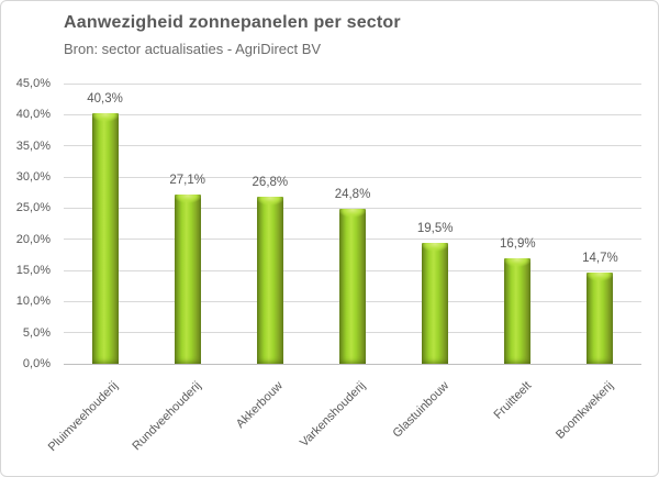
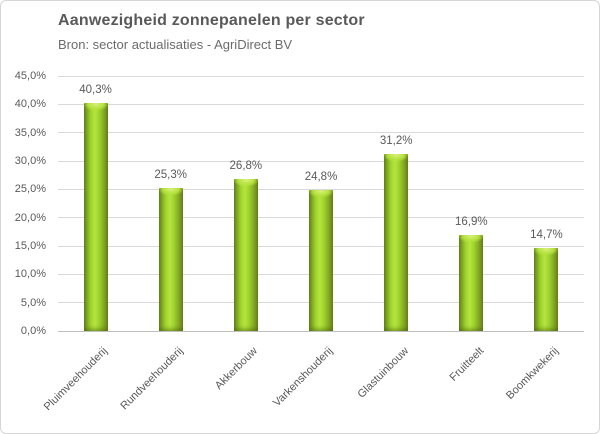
Rundveehouderij: 27,1% -> 25,3%
Glastuinbouw: 19,5% -> 31,2%
